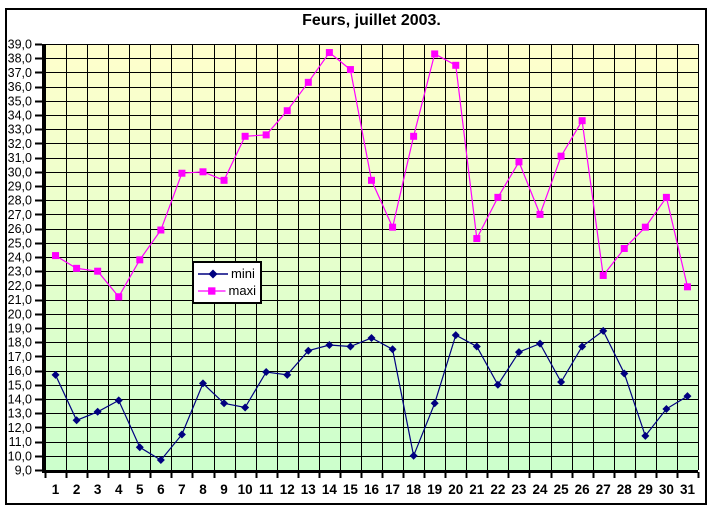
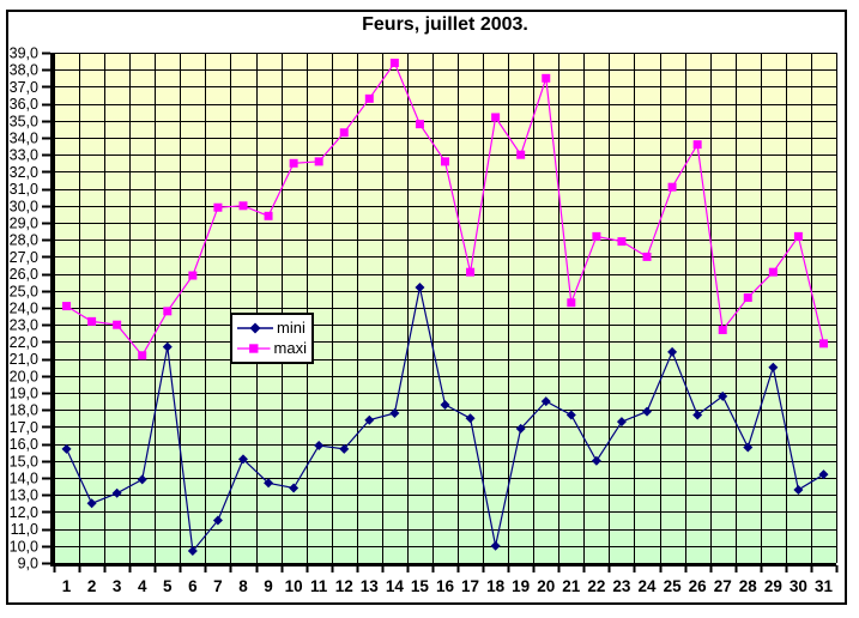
mini/5: 10,6 -> 21,7
mini/15: 17,7 -> 25,2
maxi/15: 37,2 -> 34,8
maxi/16: 29,4 -> 32,6
maxi/18: 32,5 -> 35,2
mini/19: 13,7 -> 16,9
maxi/19: 38,3 -> 33,0
maxi/21: 25,3 -> 24,3
maxi/23: 30,7 -> 27,9
mini/25: 15,2 -> 21,4
mini/29: 11,4 -> 20,5
